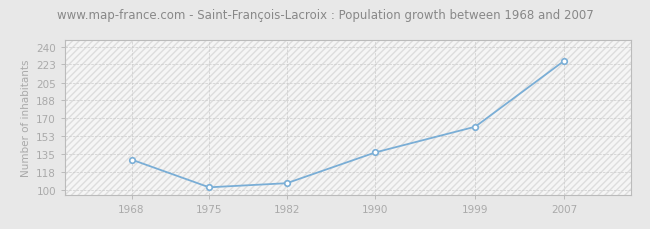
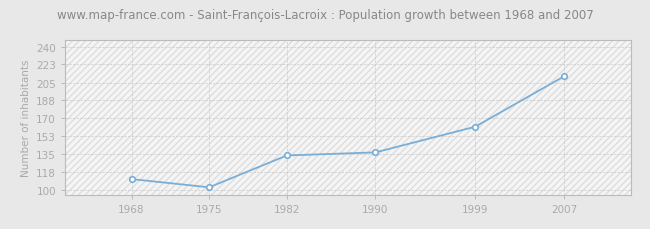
1968: 130 -> 111
1982: 107 -> 134
2007: 226 -> 211
